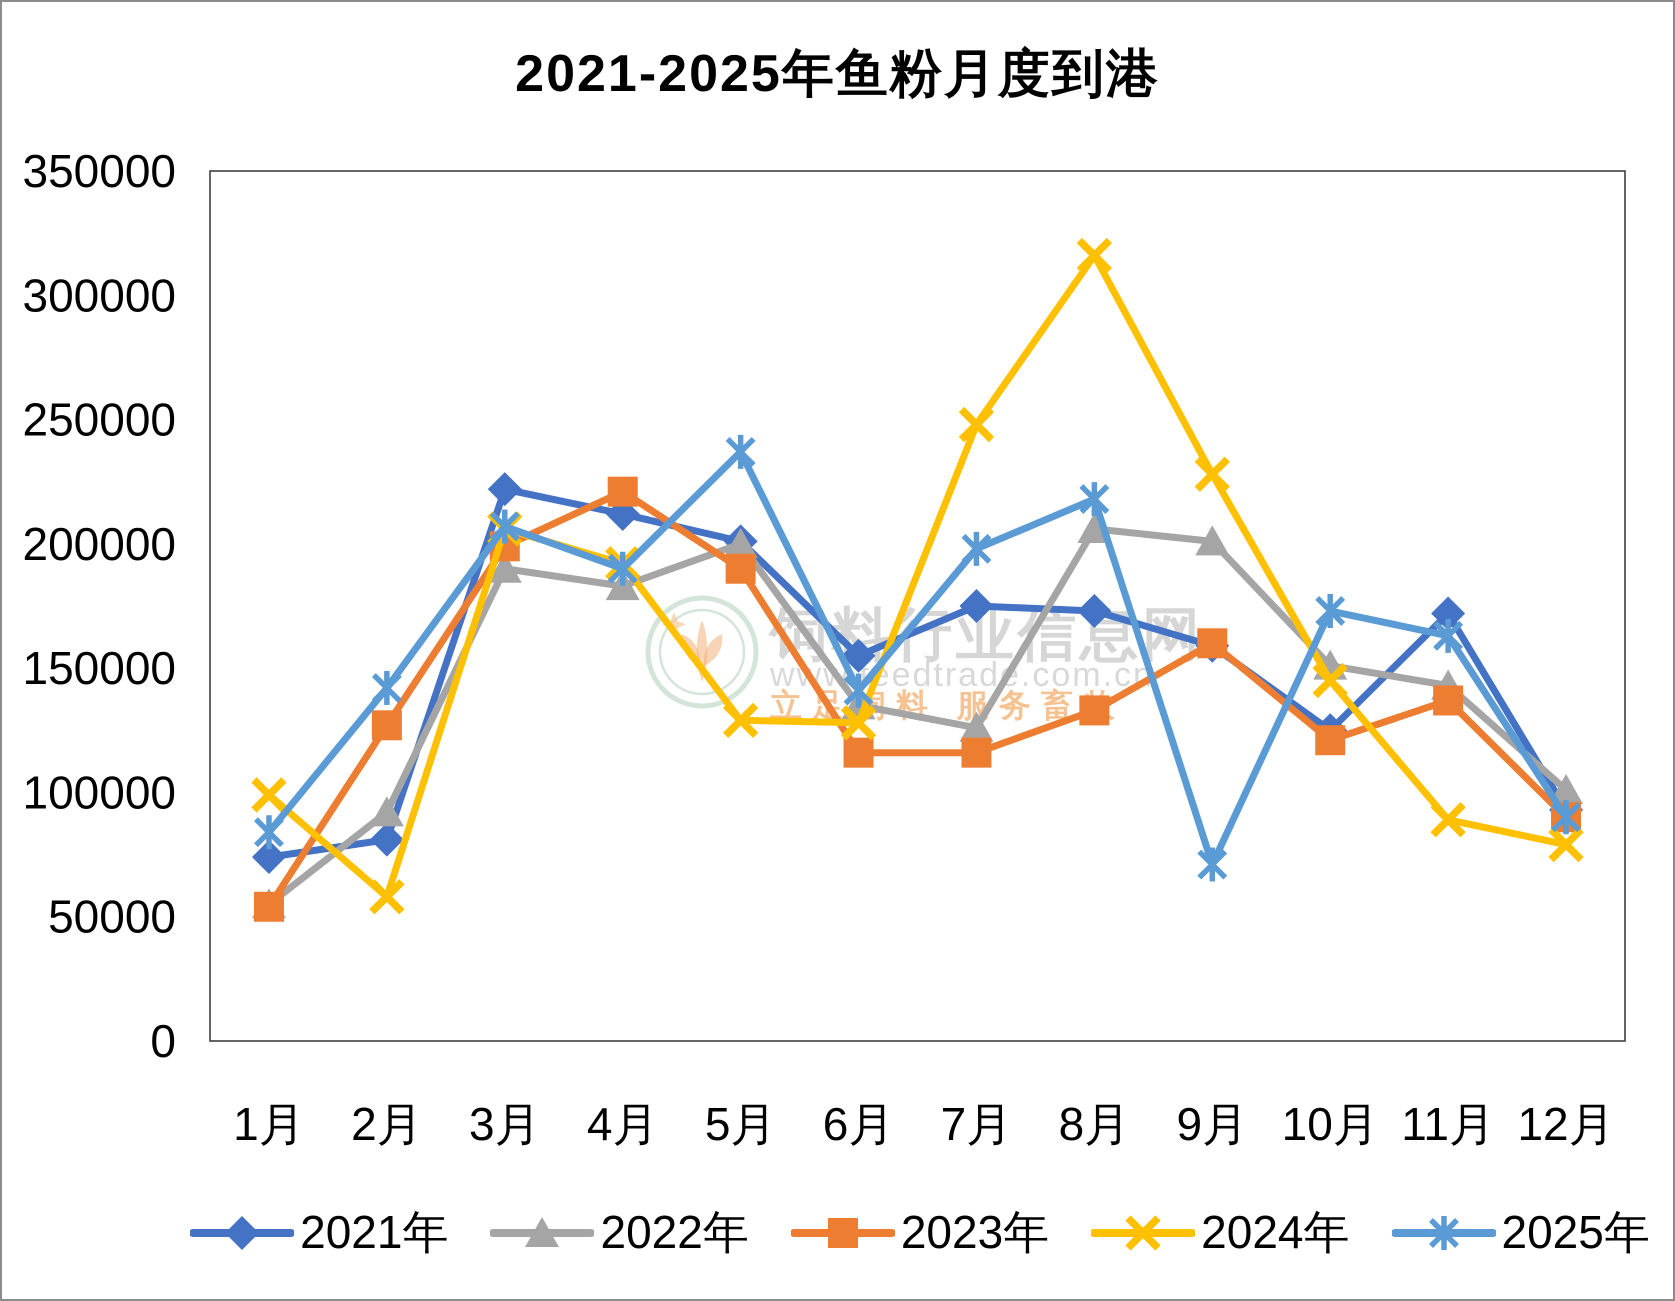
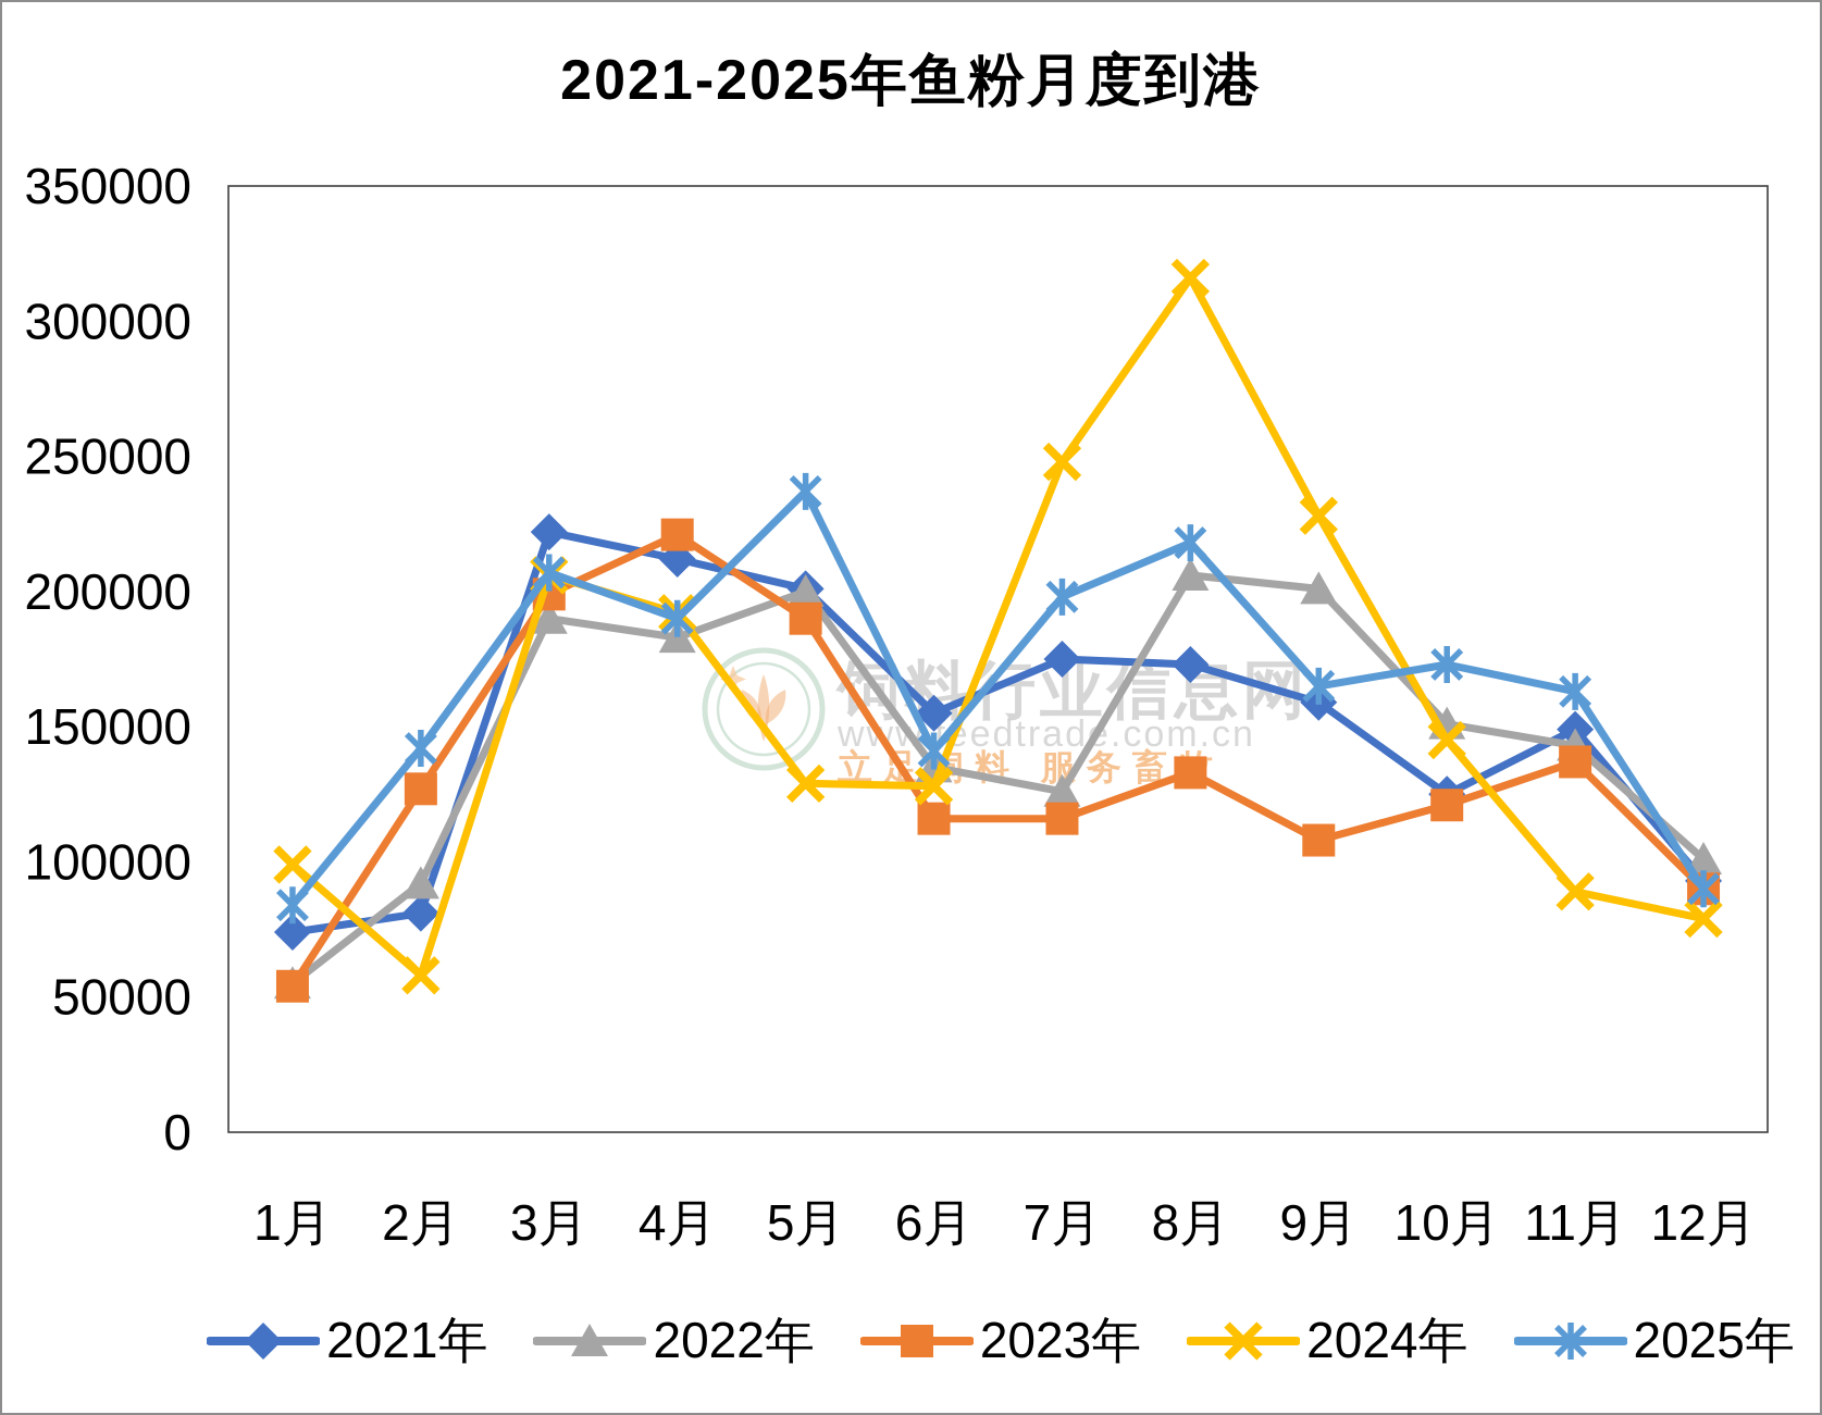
2023年/9月: 160000 -> 108000
2025年/9月: 71000 -> 165000
2021年/11月: 172000 -> 149000
